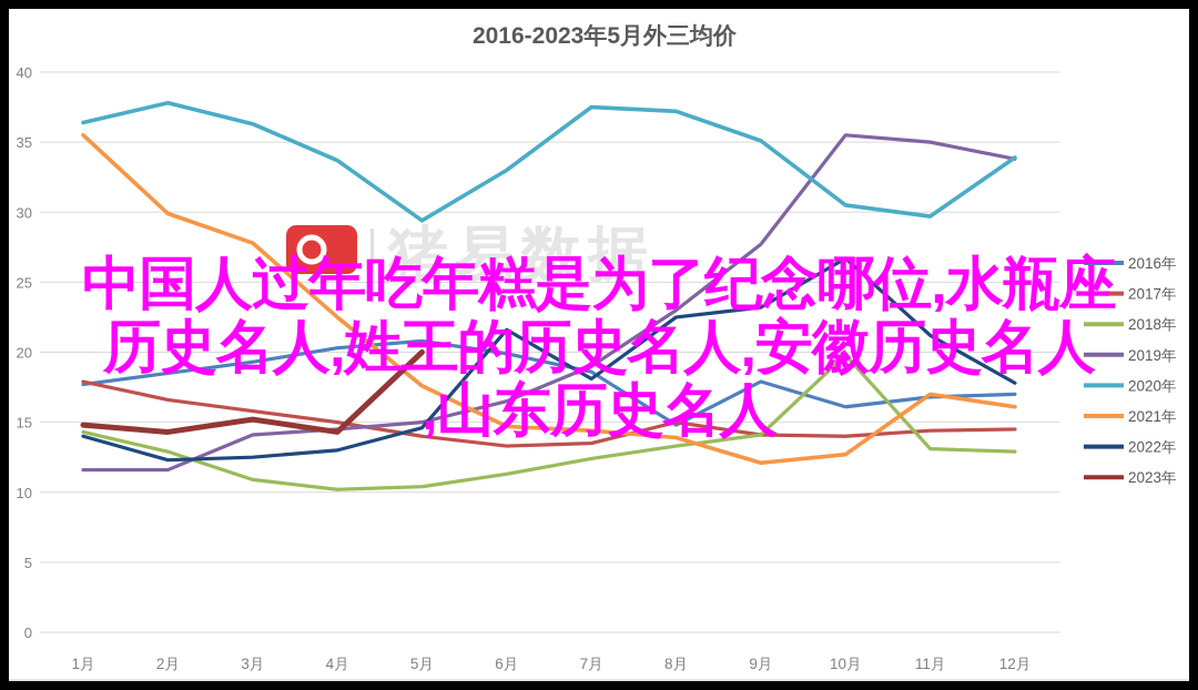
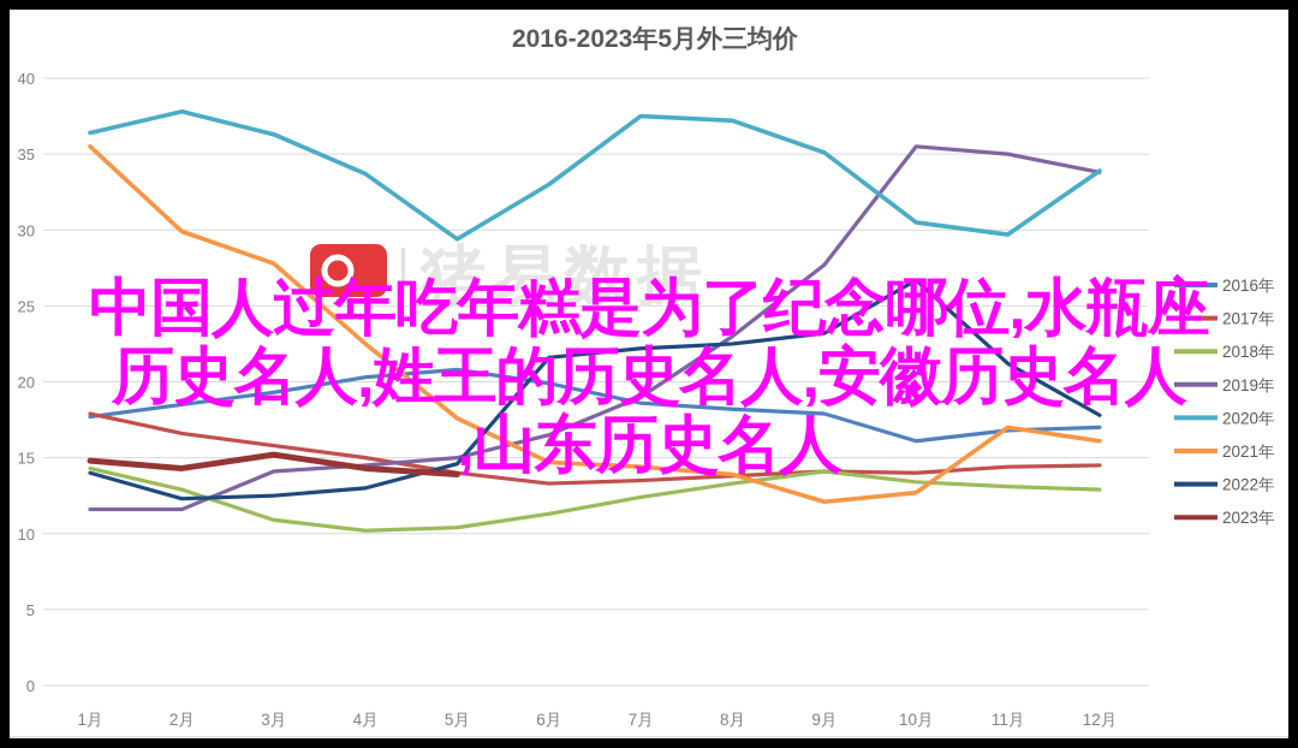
2023年/5月: 20.0 -> 13.9
2022年/7月: 18.1 -> 22.2
2016年/8月: 14.8 -> 18.2
2017年/8月: 15.0 -> 13.8
2018年/10月: 19.8 -> 13.4
